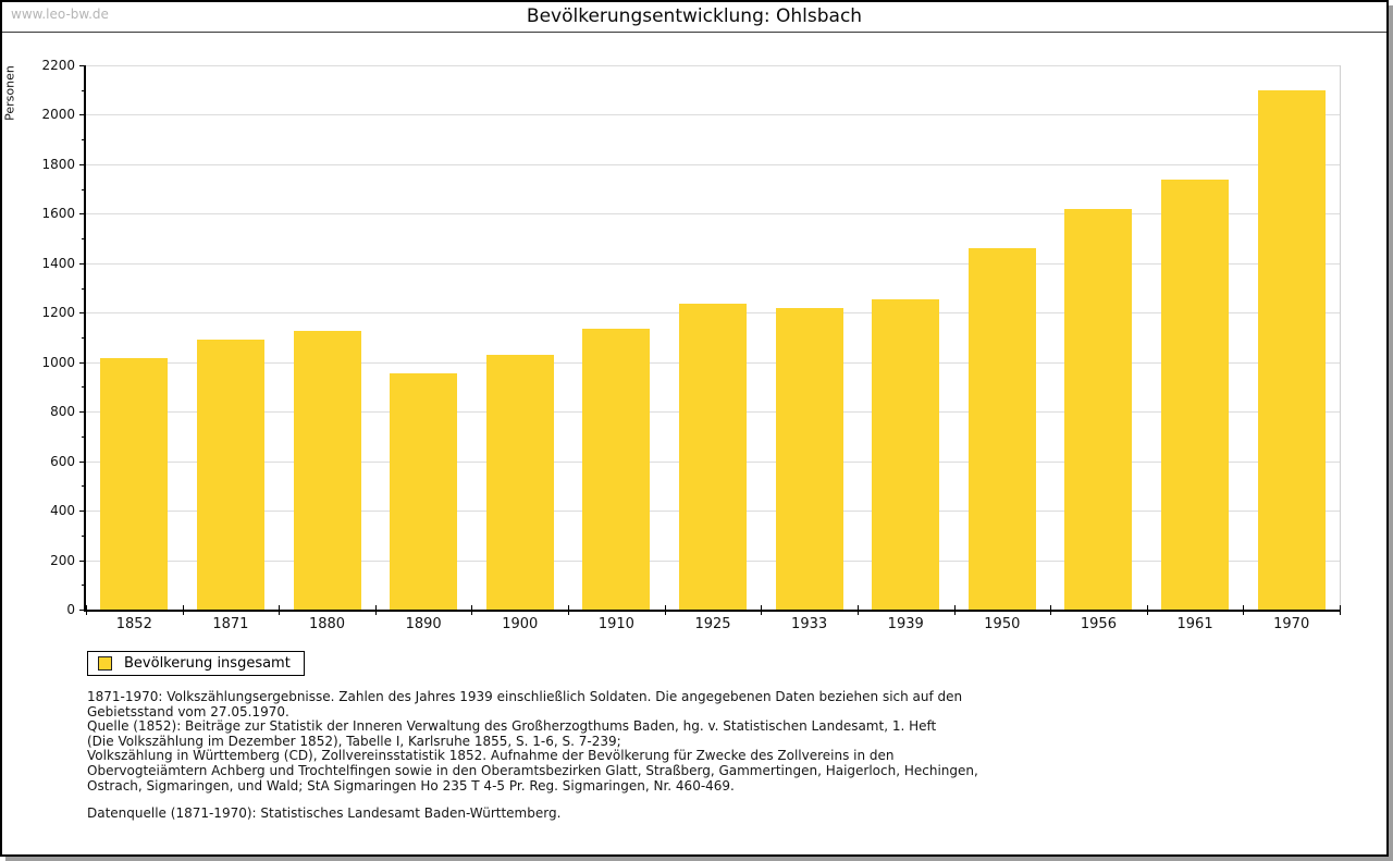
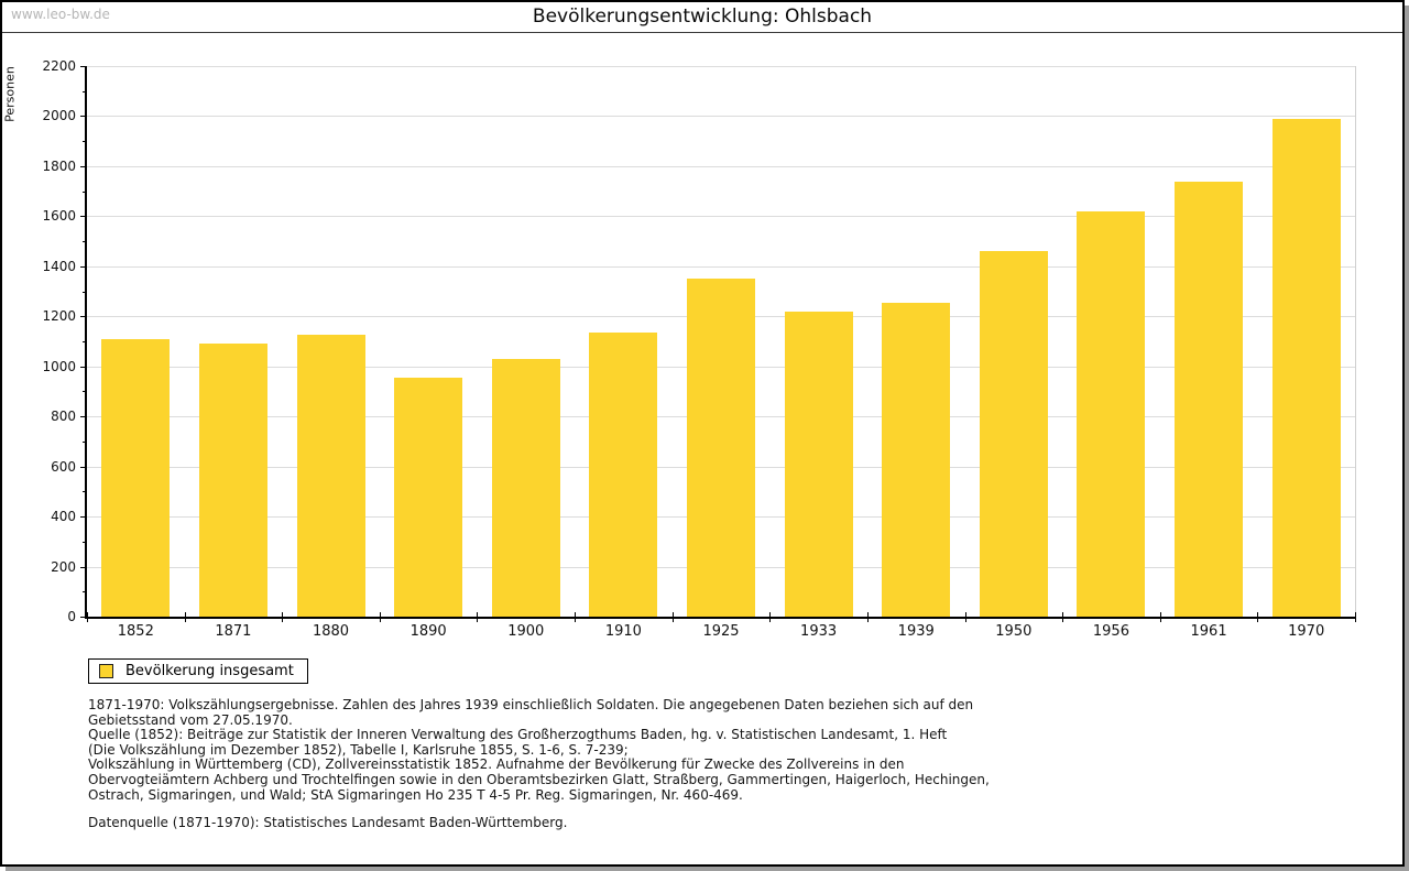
1852: 1020 -> 1110
1925: 1240 -> 1350
1970: 2100 -> 1990
